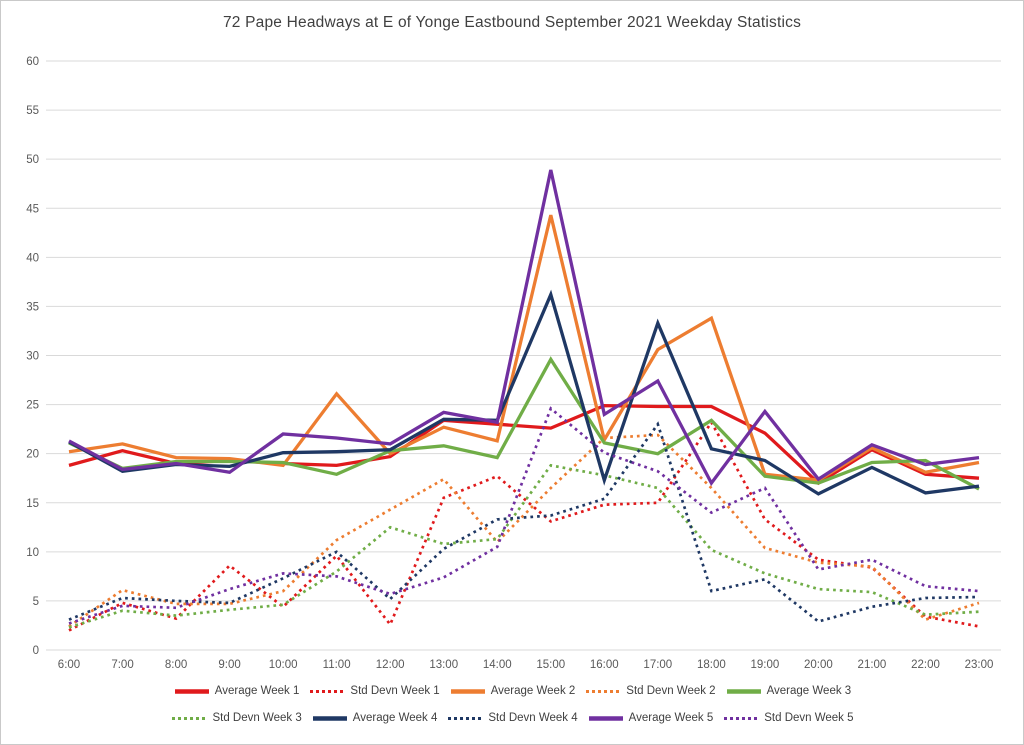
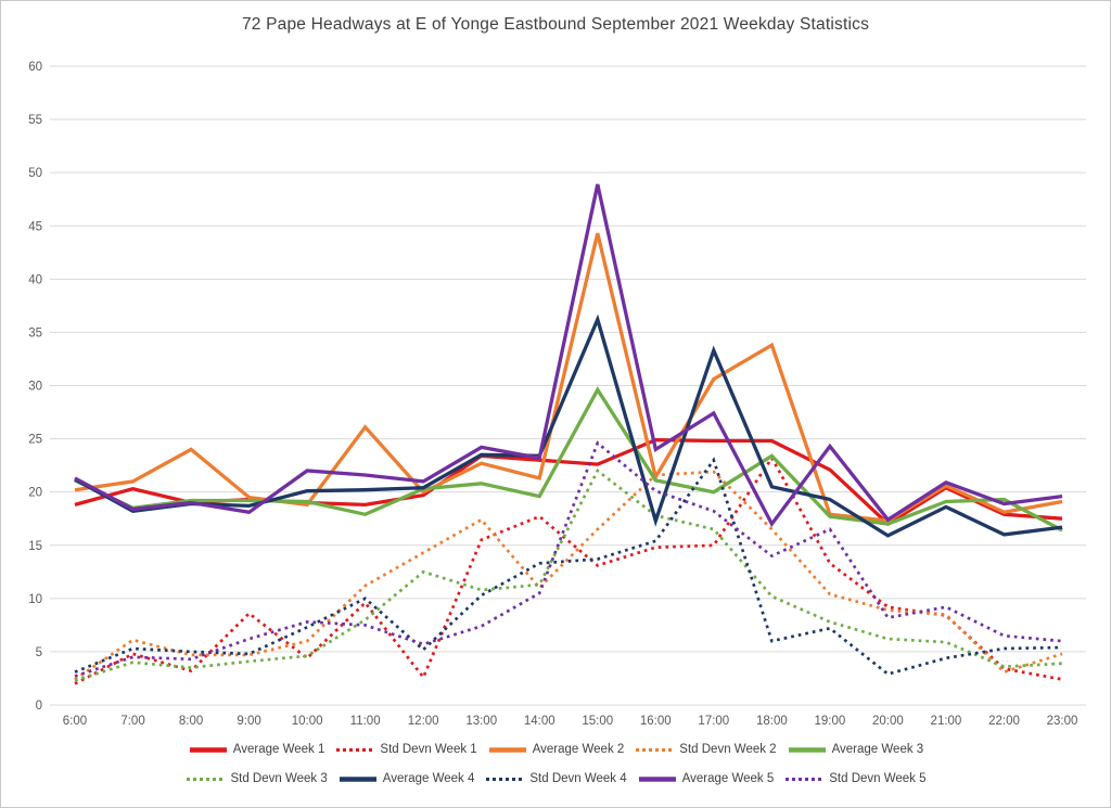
Average Week 2/8:00: 20 -> 24
Std Devn Week 3/15:00: 19 -> 22
